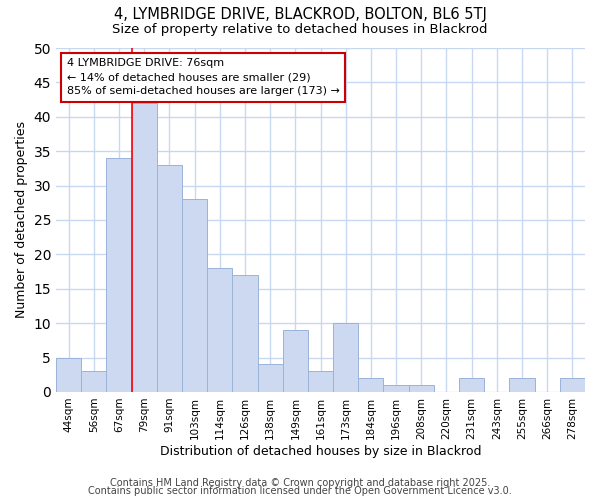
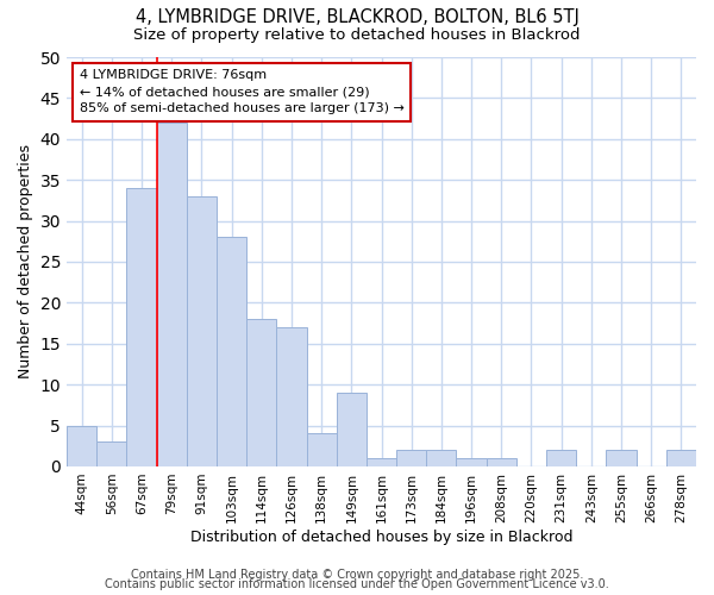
161sqm: 3 -> 1
173sqm: 10 -> 2
